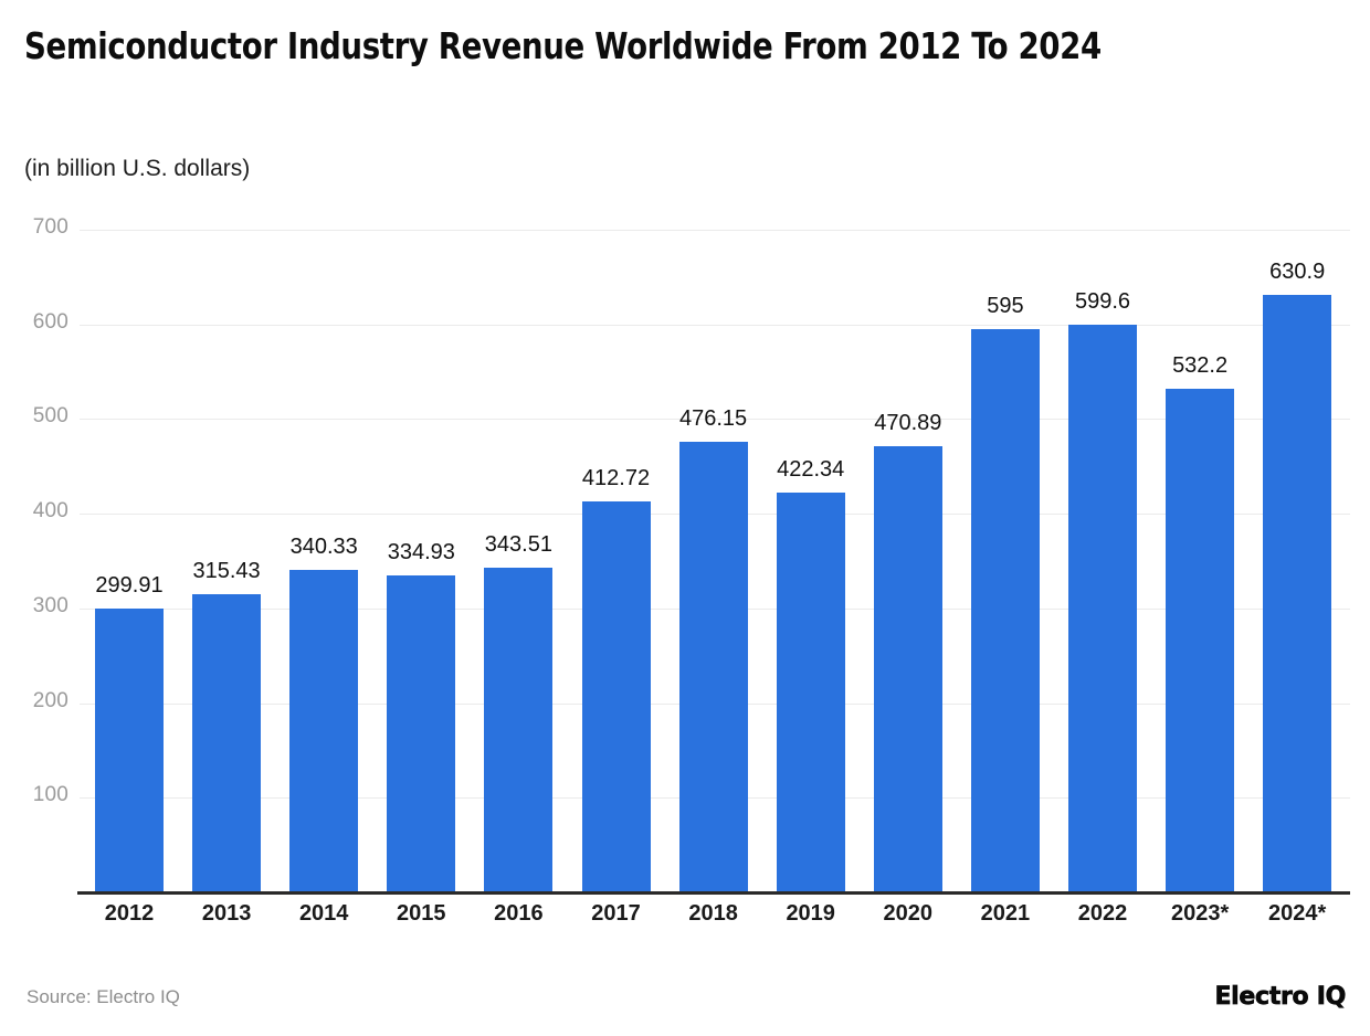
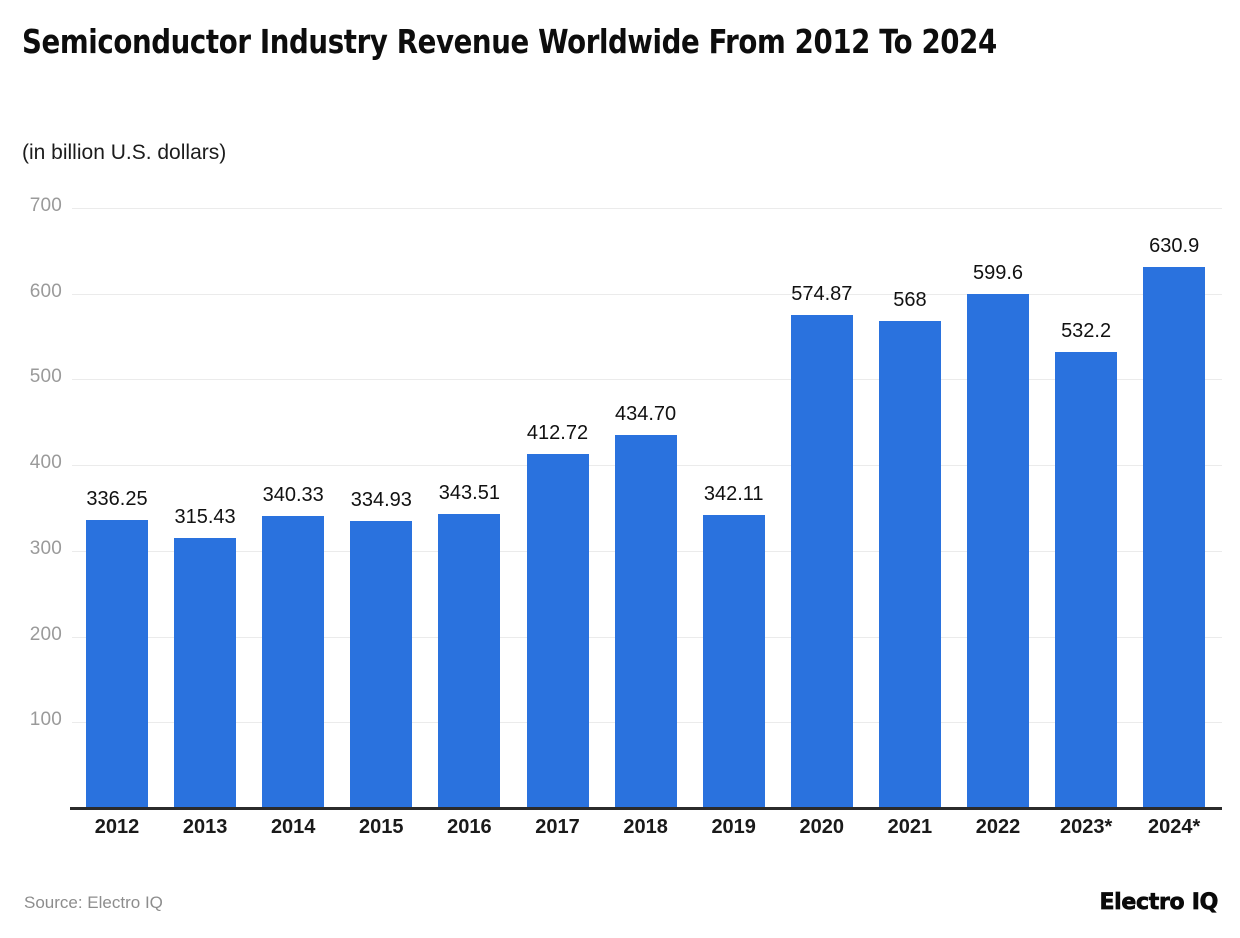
2012: 299.91 -> 336.25
2018: 476.15 -> 434.70
2019: 422.34 -> 342.11
2020: 470.89 -> 574.87
2021: 595 -> 568
